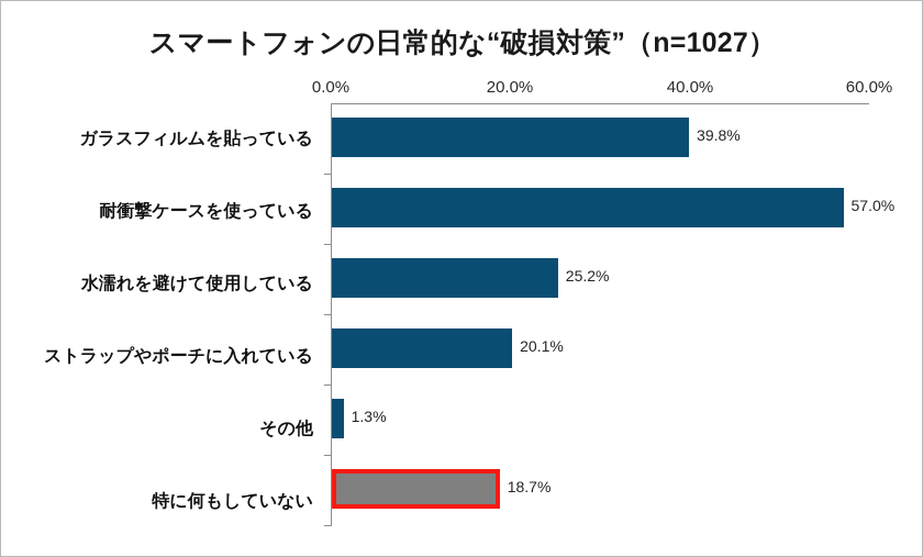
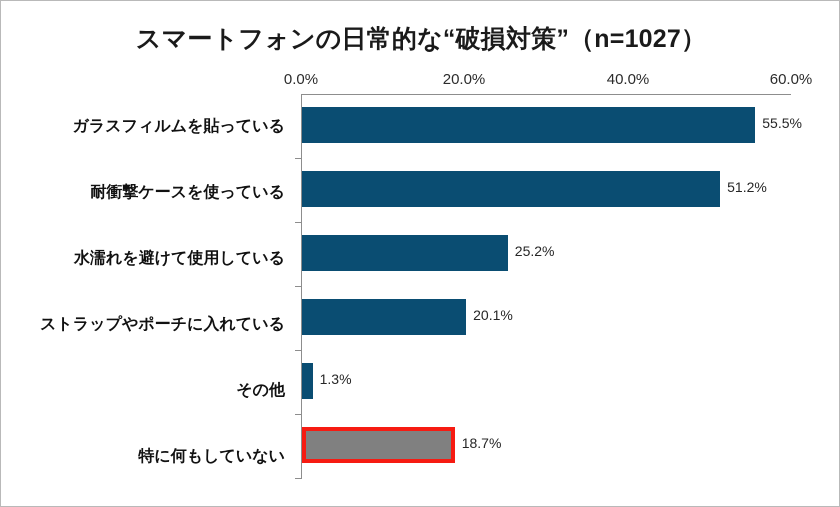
ガラスフィルムを貼っている: 39.8% -> 55.5%
耐衝撃ケースを使っている: 57.0% -> 51.2%
